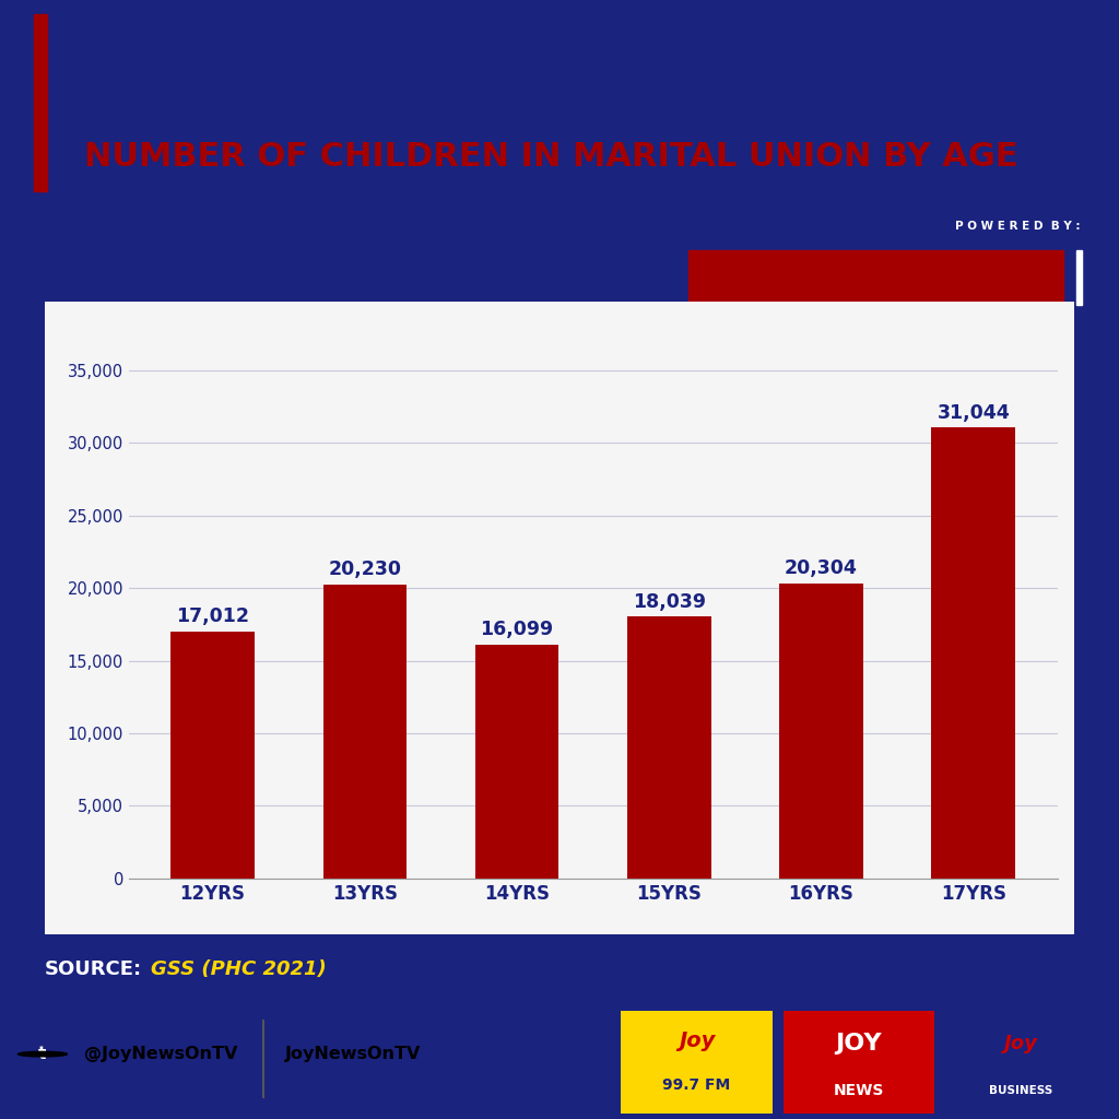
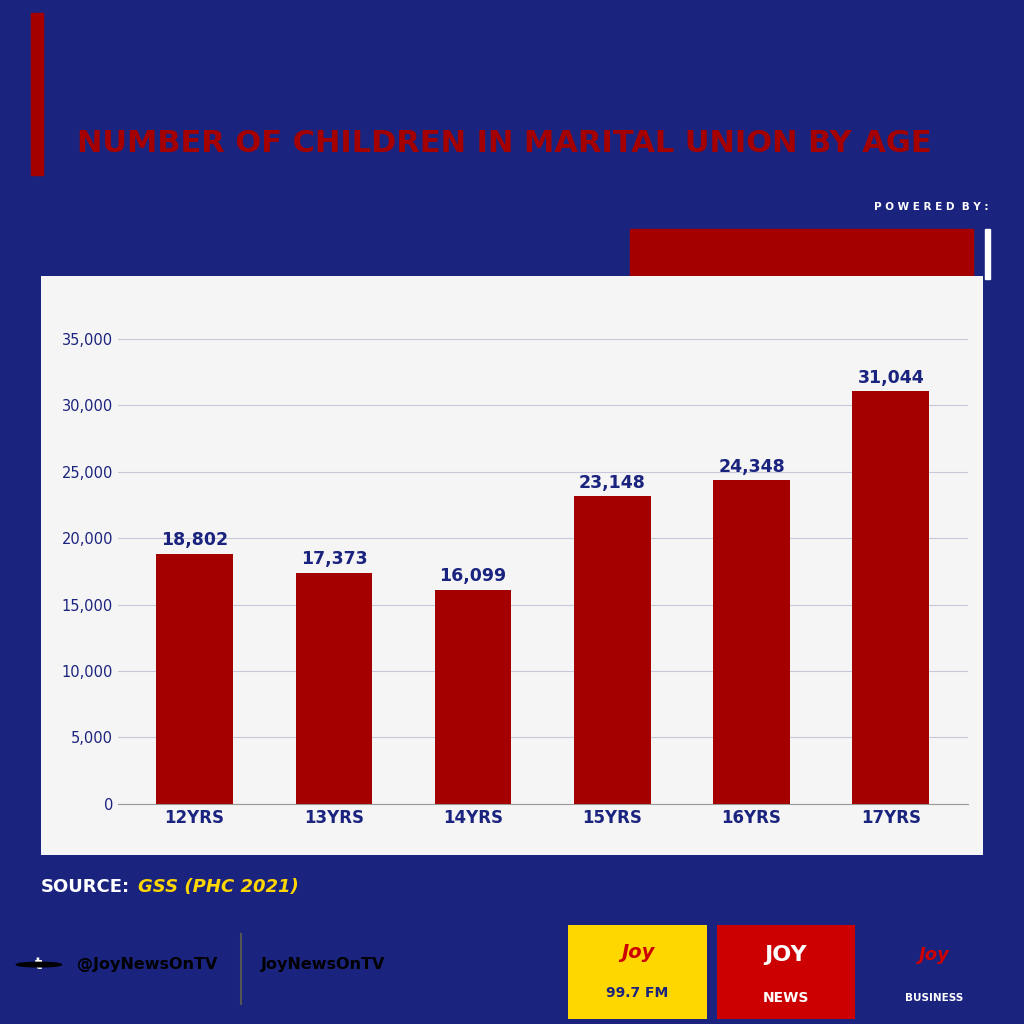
12YRS: 17,012 -> 18,802
13YRS: 20,230 -> 17,373
15YRS: 18,039 -> 23,148
16YRS: 20,304 -> 24,348
